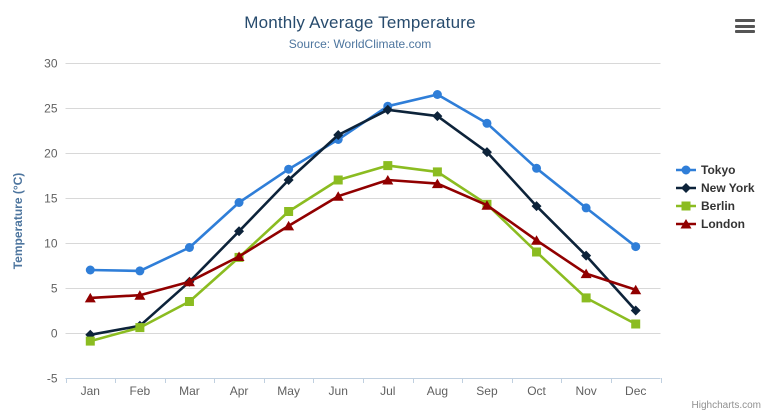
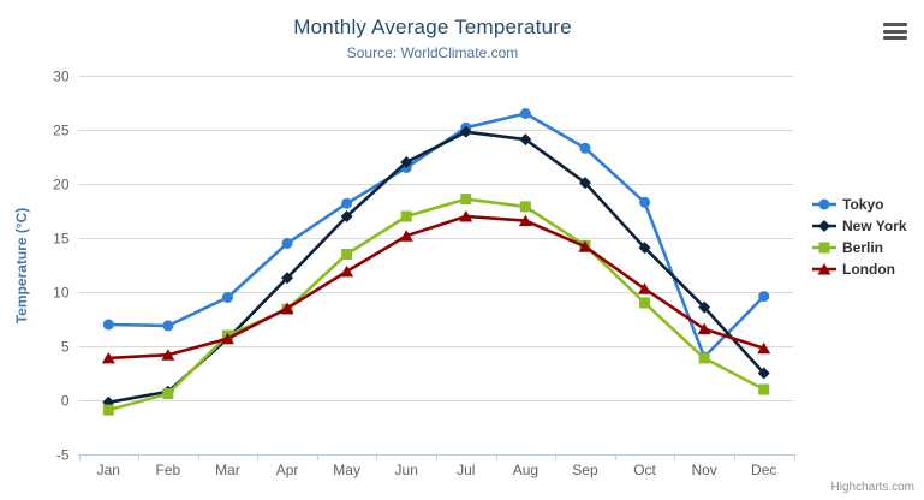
Berlin/Mar: 4 -> 6
Tokyo/Nov: 14 -> 4
